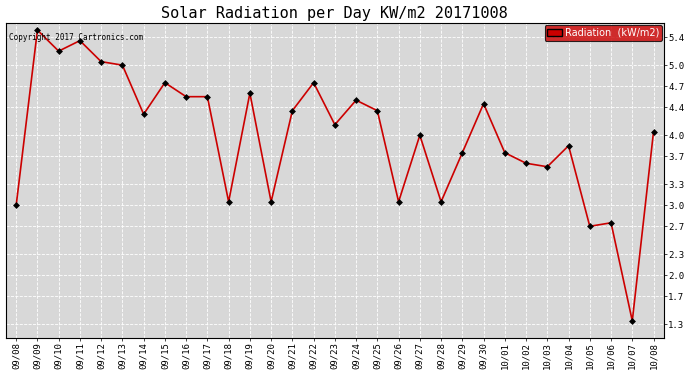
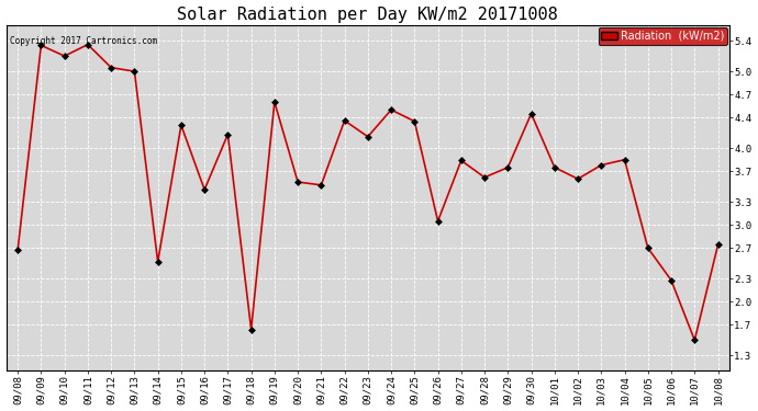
09/08: 3.00 -> 2.68
09/09: 5.50 -> 5.34
09/14: 4.30 -> 2.52
09/15: 4.75 -> 4.30
09/16: 4.55 -> 3.46
09/17: 4.55 -> 4.18
09/18: 3.05 -> 1.64
09/20: 3.05 -> 3.56
09/21: 4.35 -> 3.52
09/22: 4.75 -> 4.36
09/27: 4.00 -> 3.84
09/28: 3.05 -> 3.62
10/03: 3.55 -> 3.78
10/06: 2.75 -> 2.28
10/07: 1.35 -> 1.50
10/08: 4.05 -> 2.74
